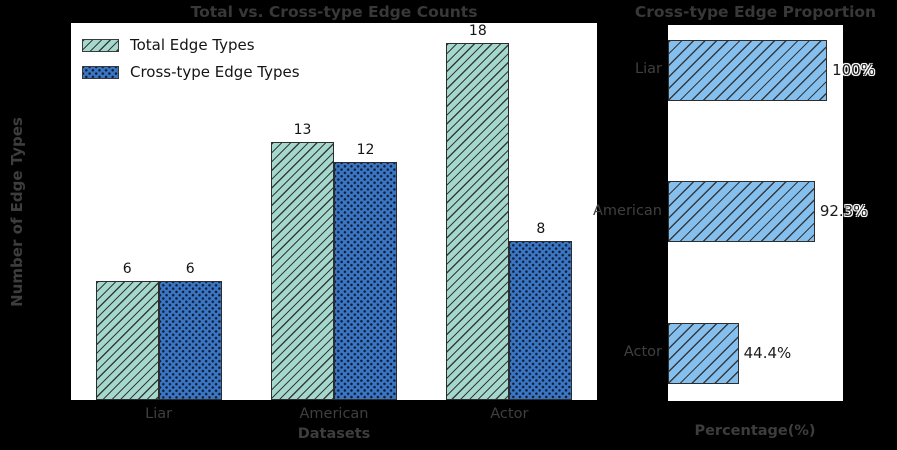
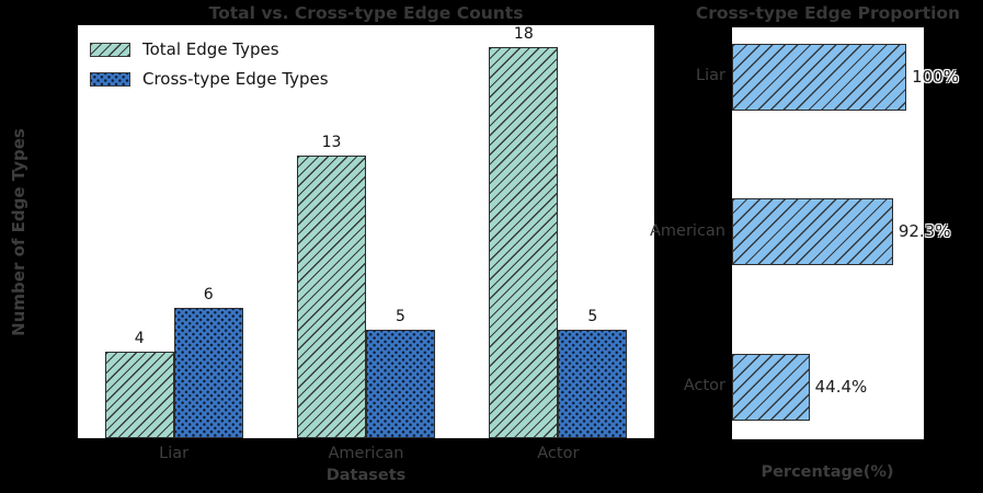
Total vs. Cross-type Edge Counts/Total Edge Types/Liar: 6 -> 4
Total vs. Cross-type Edge Counts/Cross-type Edge Types/American: 12 -> 5
Total vs. Cross-type Edge Counts/Cross-type Edge Types/Actor: 8 -> 5
